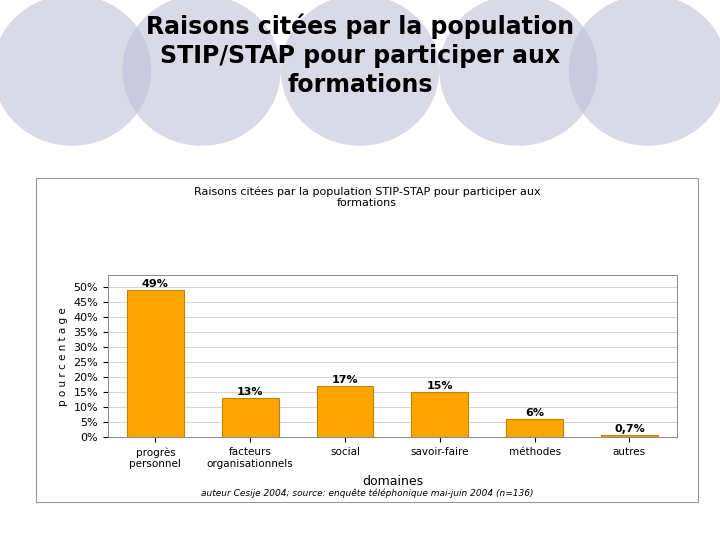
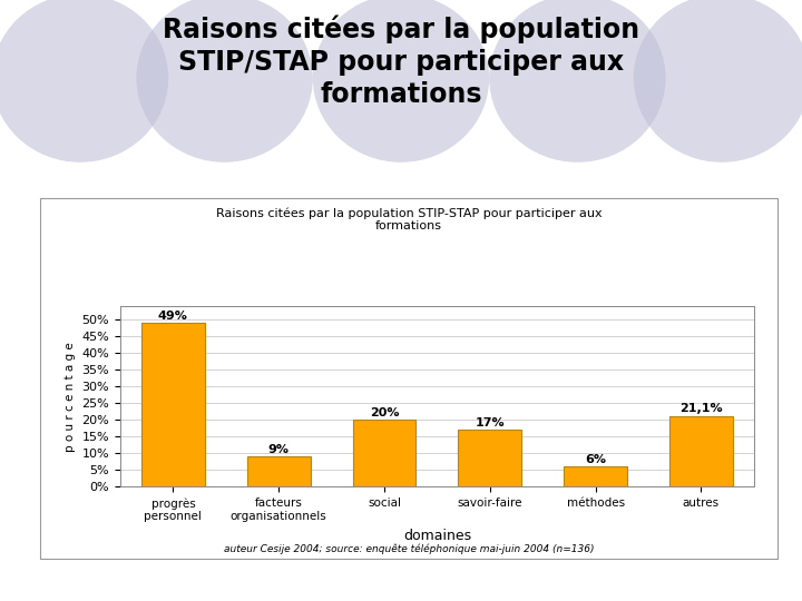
facteurs organisationnels: 13% -> 9%
social: 17% -> 20%
savoir-faire: 15% -> 17%
autres: 0,7% -> 21,1%
